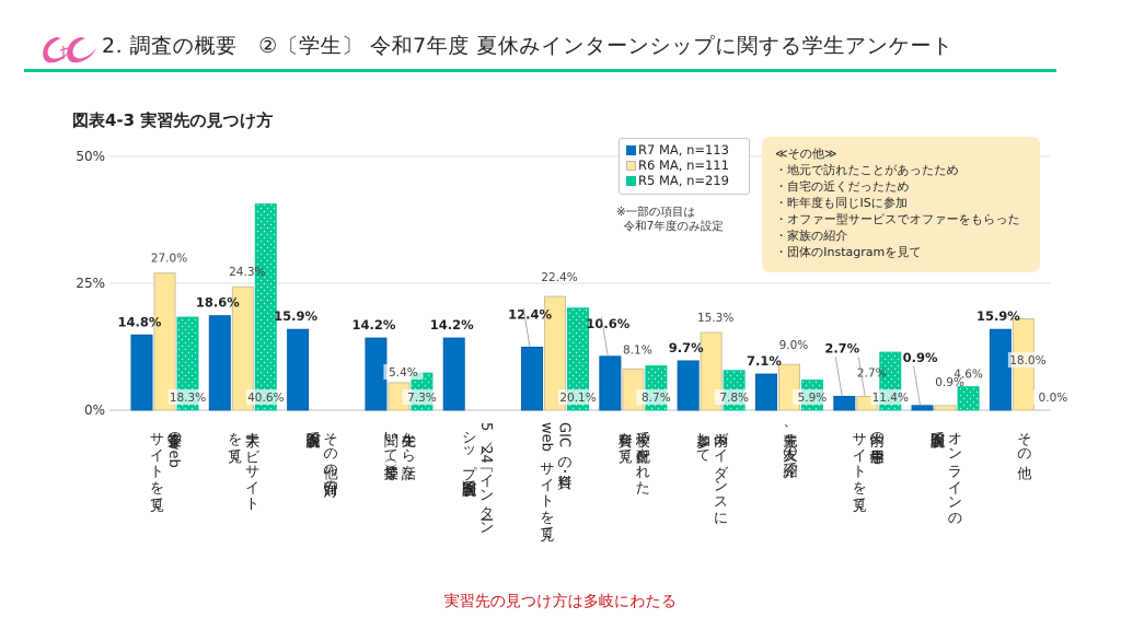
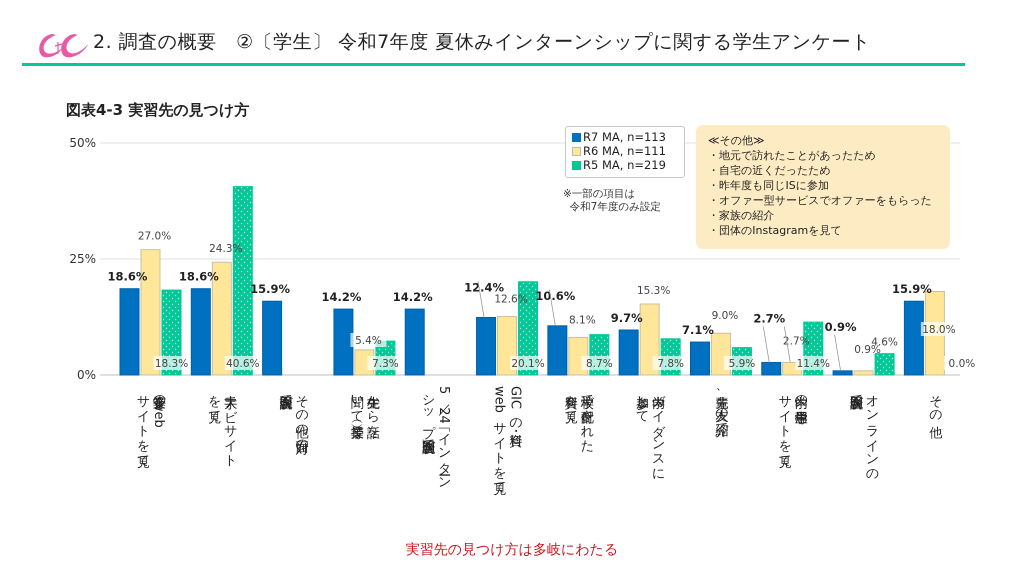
R7 MA, n=113/企業等のweb サイトを見て: 14.8% -> 18.6%
R6 MA, n=111/GICの資料・ webサイトを見て: 22.4% -> 12.6%
